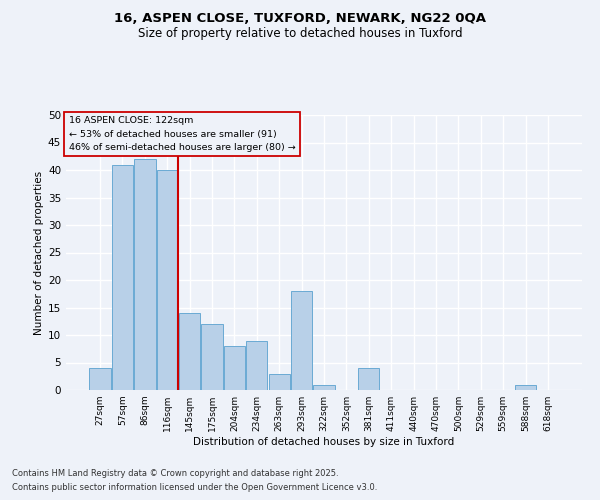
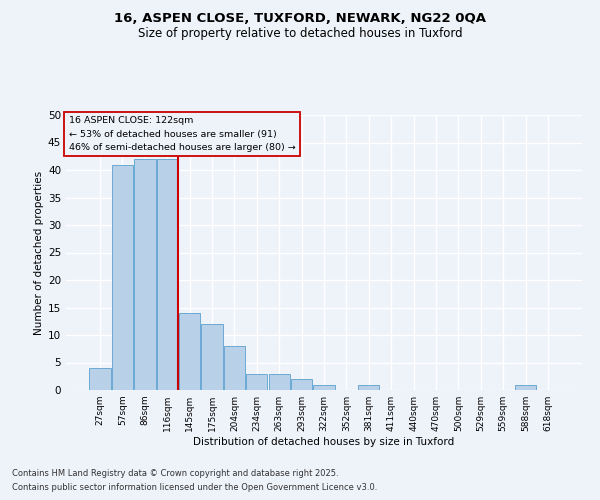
116sqm: 40 -> 42
234sqm: 9 -> 3
293sqm: 18 -> 2
381sqm: 4 -> 1
